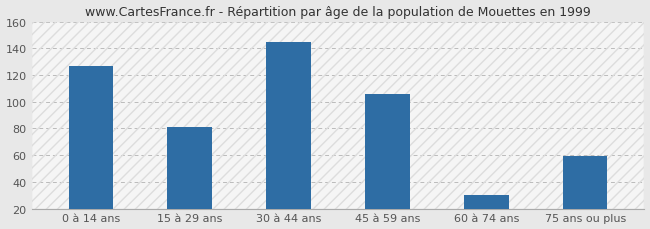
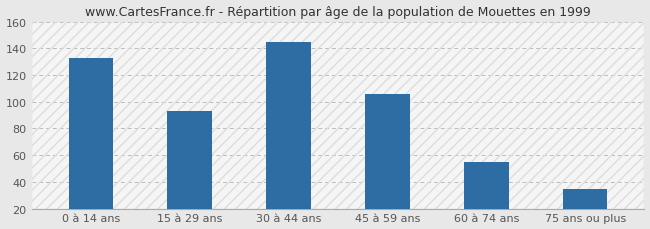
0 à 14 ans: 127 -> 133
15 à 29 ans: 81 -> 93
60 à 74 ans: 30 -> 55
75 ans ou plus: 59 -> 35
